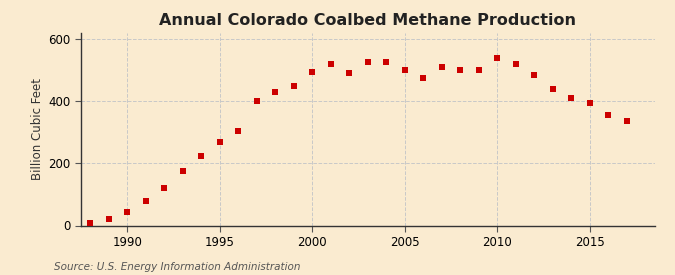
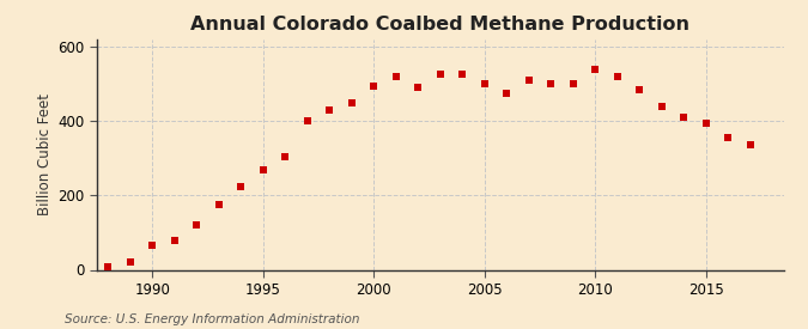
1990: 45 -> 65
